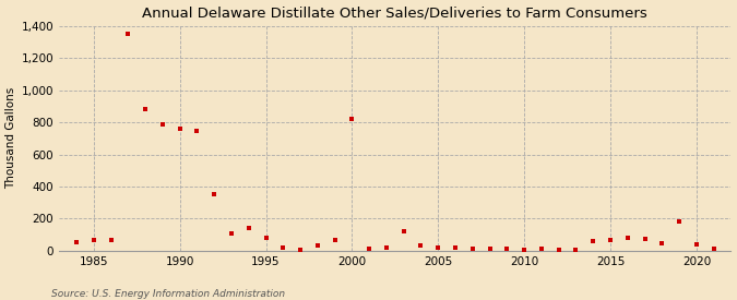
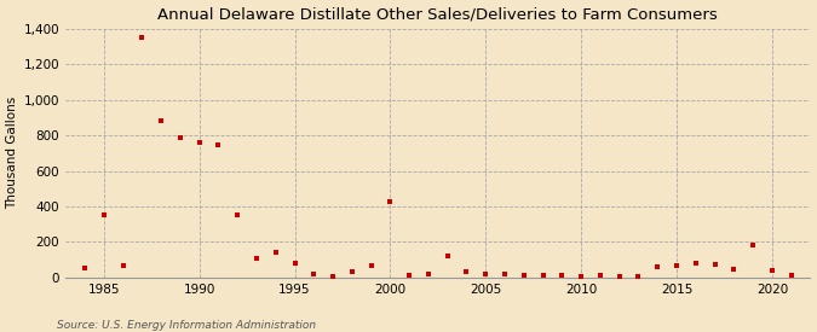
1985: 70 -> 350
2000: 820 -> 430
